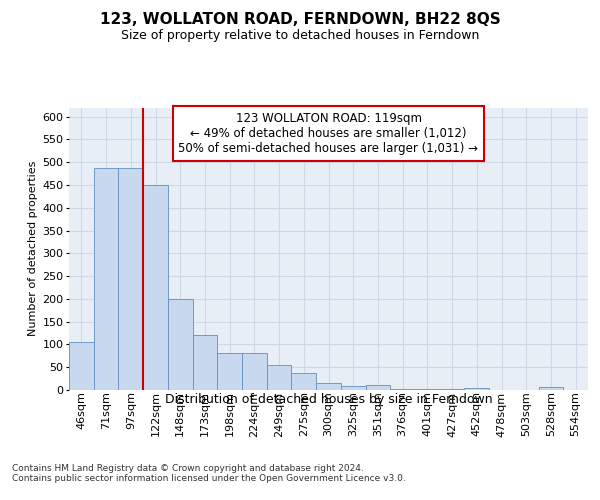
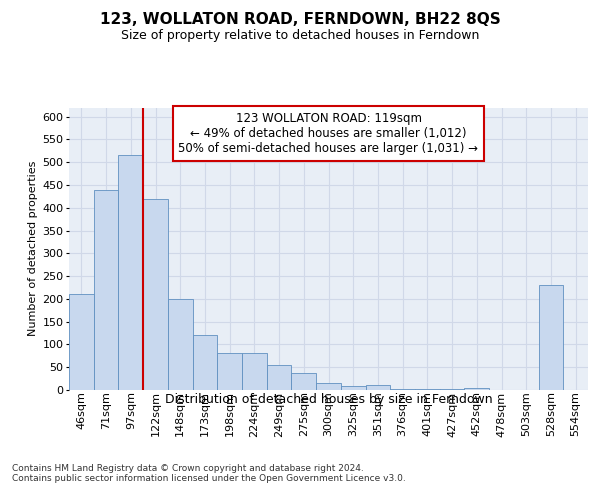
46sqm: 105 -> 210
71sqm: 487 -> 440
97sqm: 487 -> 515
122sqm: 451 -> 420
528sqm: 6 -> 230
